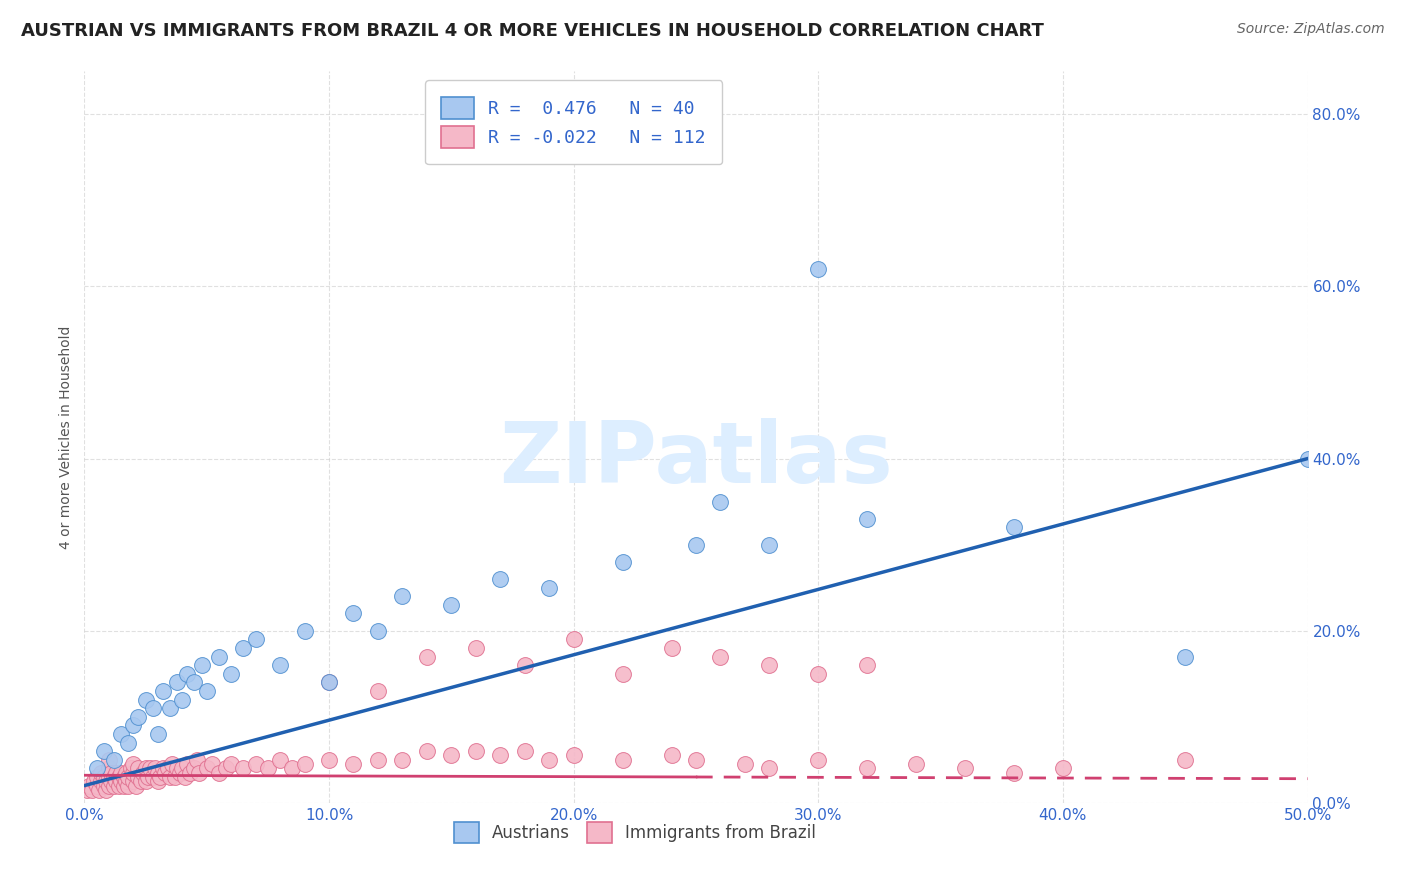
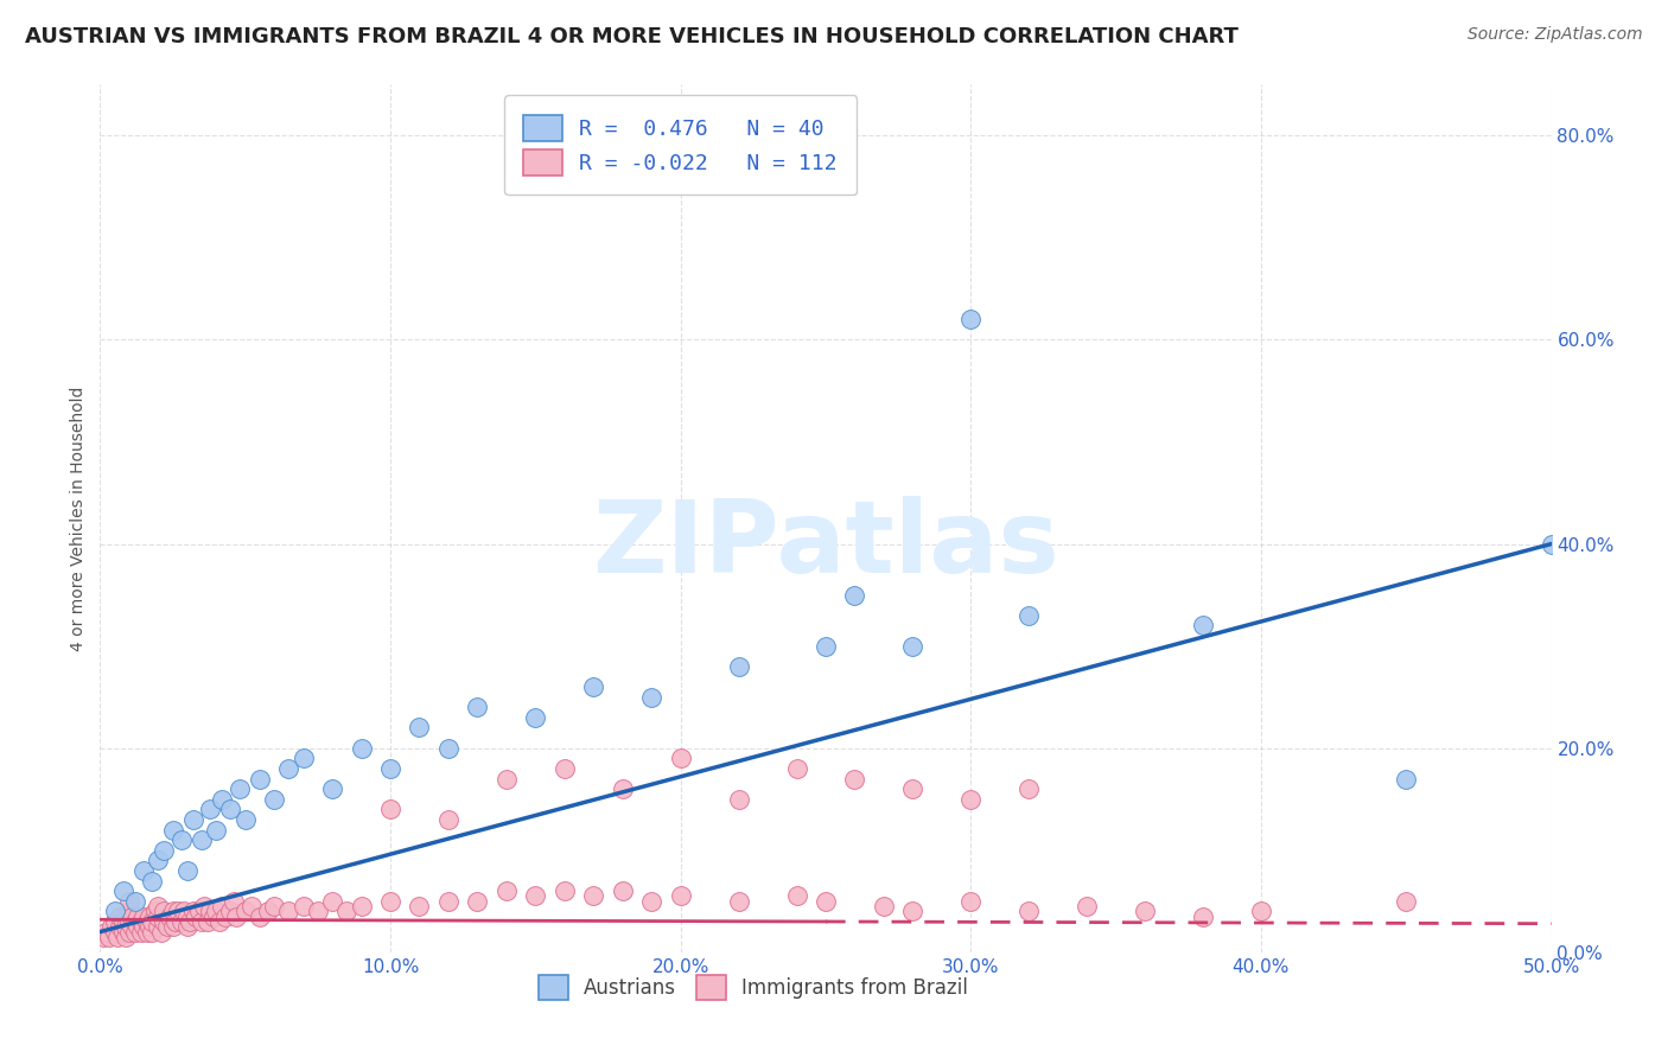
Austrians/10.0%: 14% -> 18%
